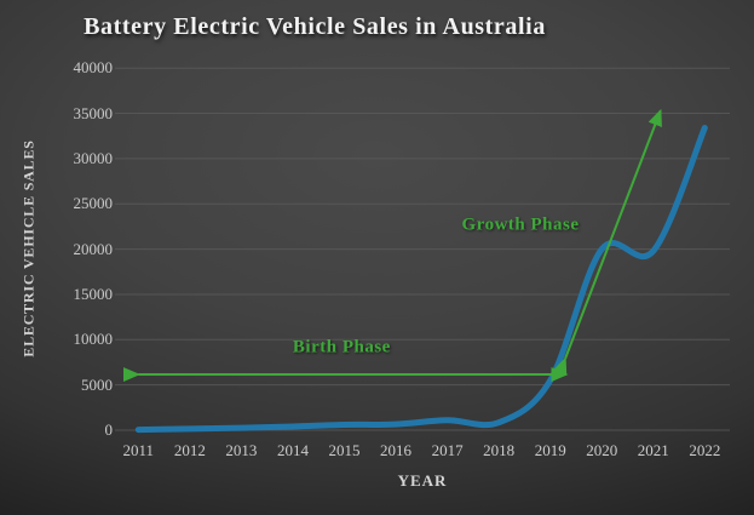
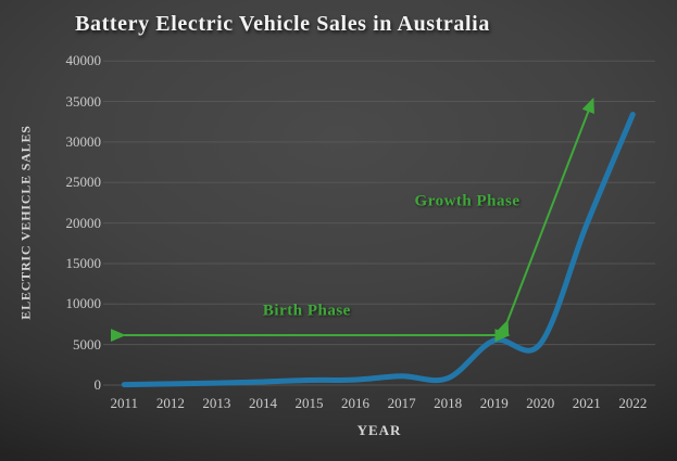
2020: 20000 -> 5000
